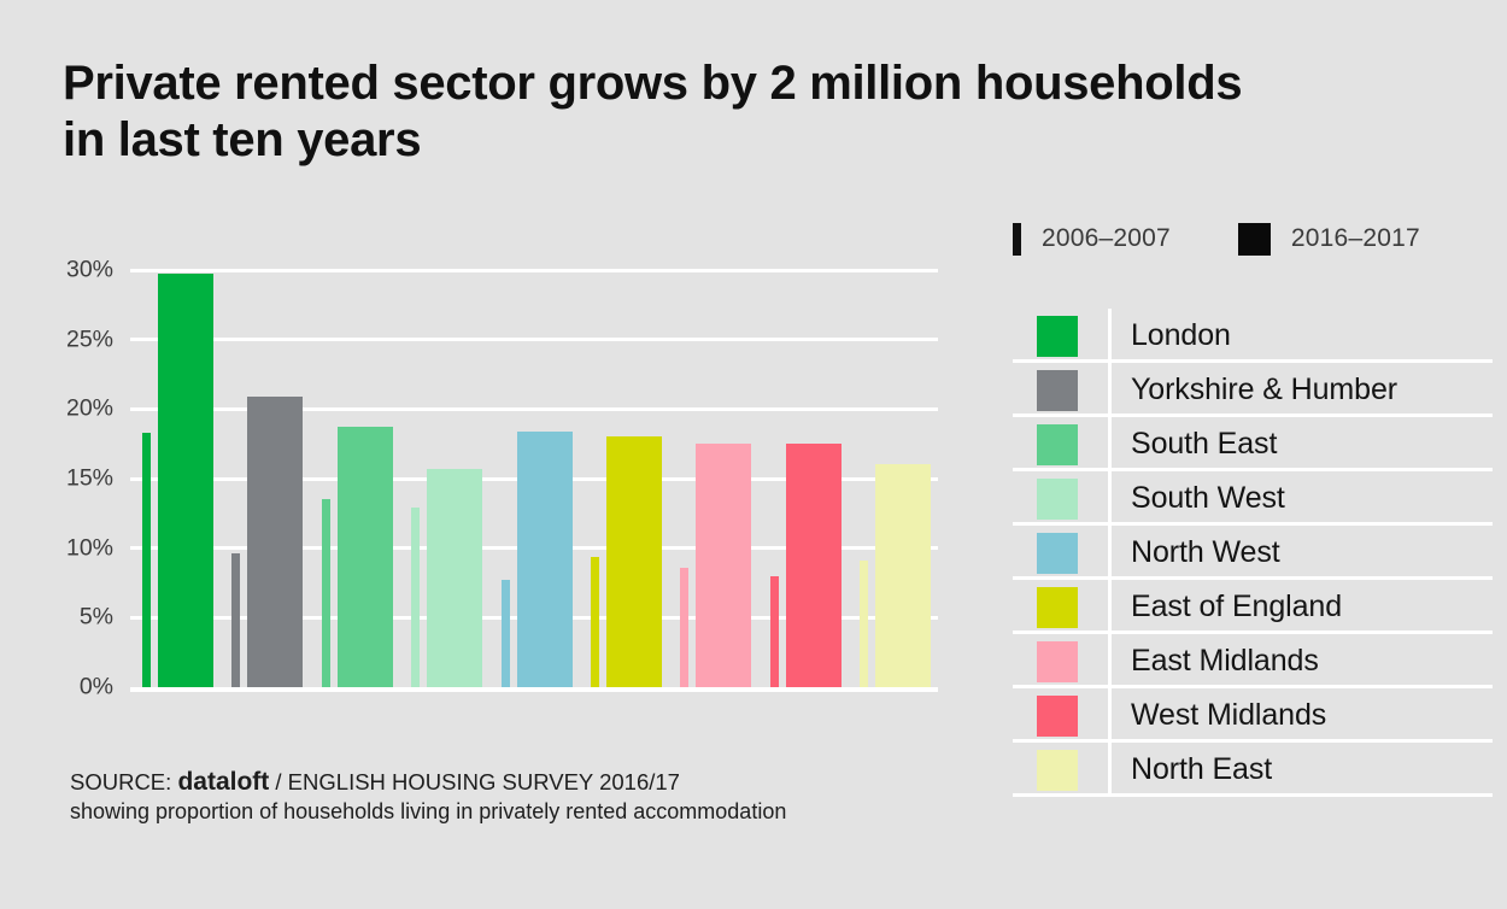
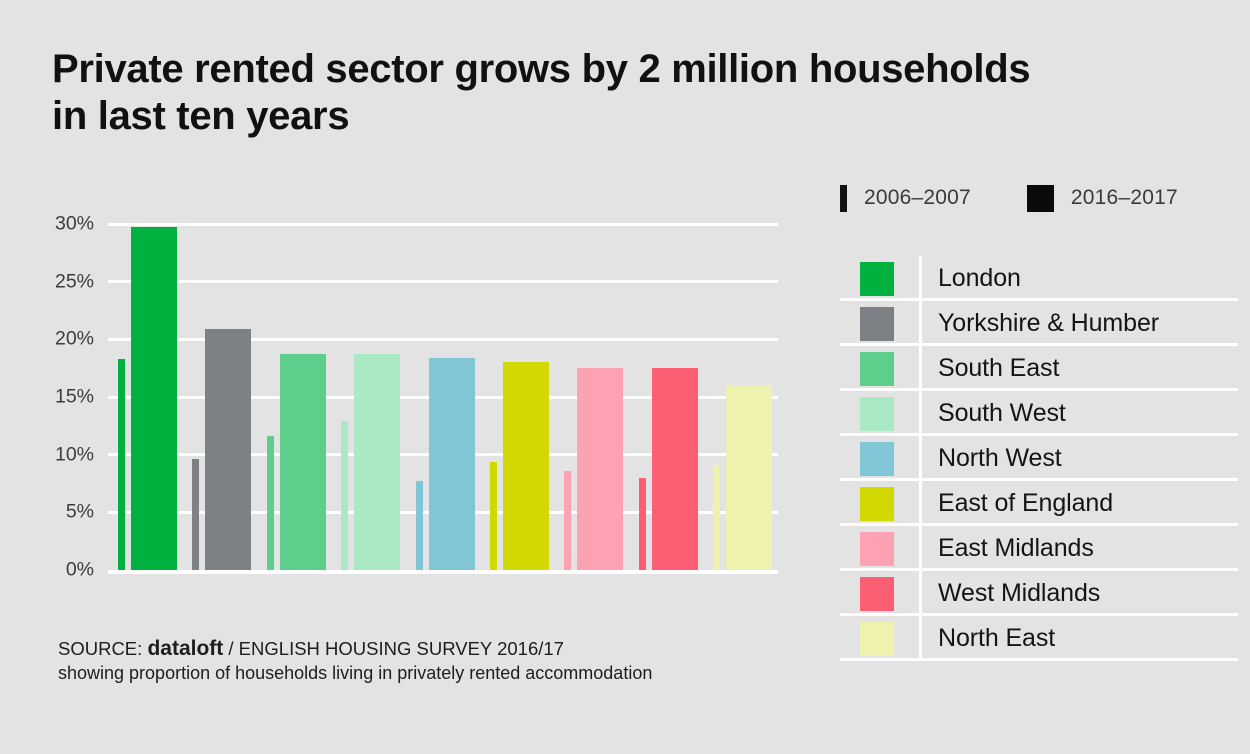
2006–2007/South East: 13.5% -> 11.6%
2016–2017/South West: 15.7% -> 18.7%
